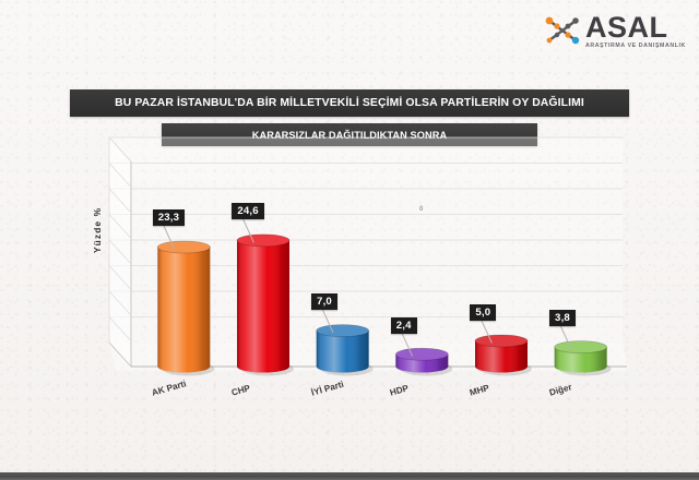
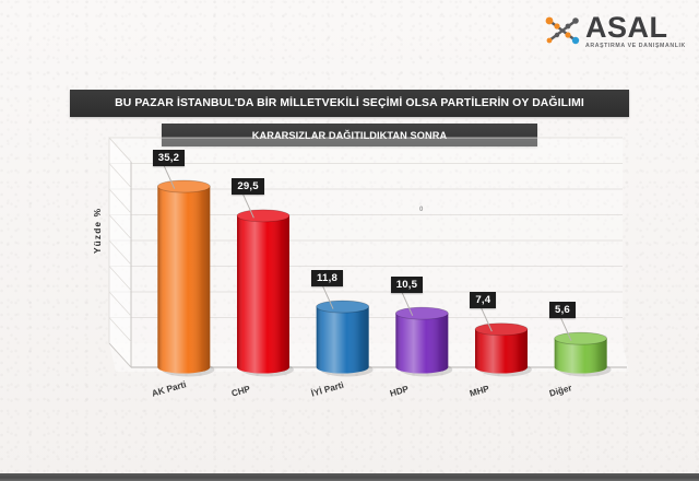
AK Parti: 23,3 -> 35,2
CHP: 24,6 -> 29,5
İYİ Parti: 7,0 -> 11,8
HDP: 2,4 -> 10,5
MHP: 5,0 -> 7,4
Diğer: 3,8 -> 5,6
